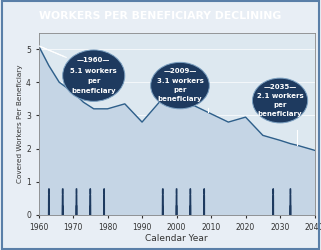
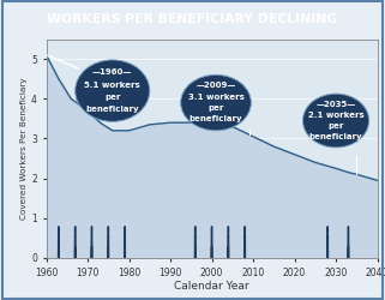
1990: 2.80 -> 3.40
2020: 2.95 -> 2.60
